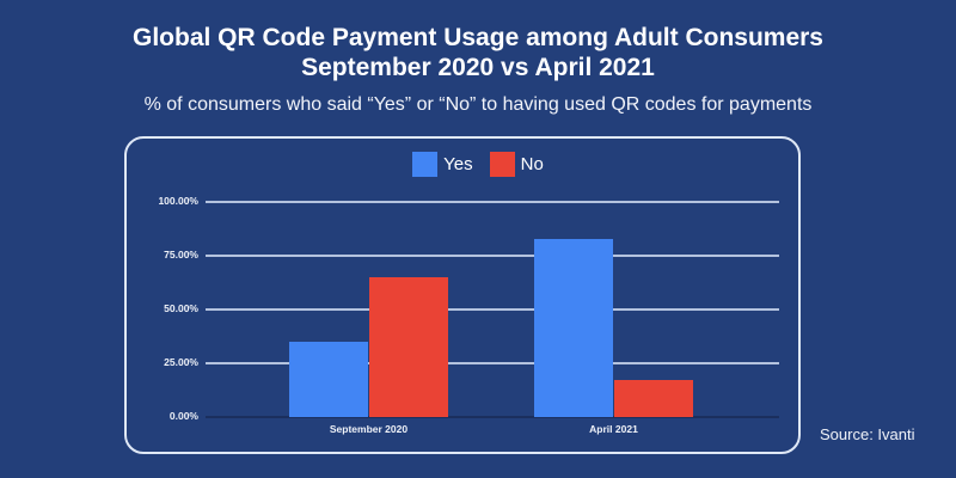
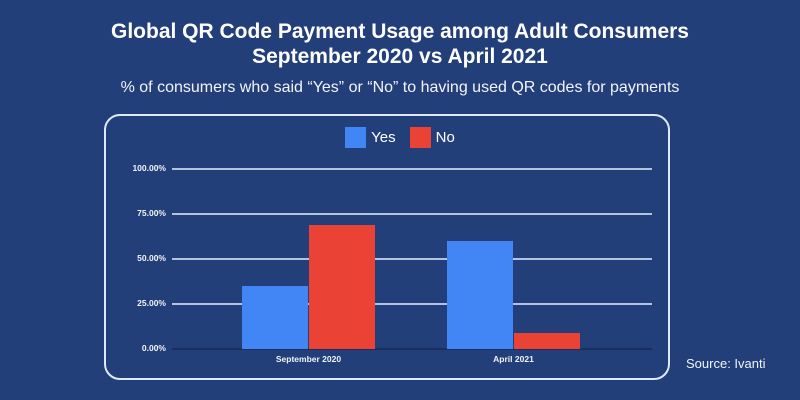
No/September 2020: 65% -> 69%
Yes/April 2021: 83% -> 60%
No/April 2021: 17% -> 9%
